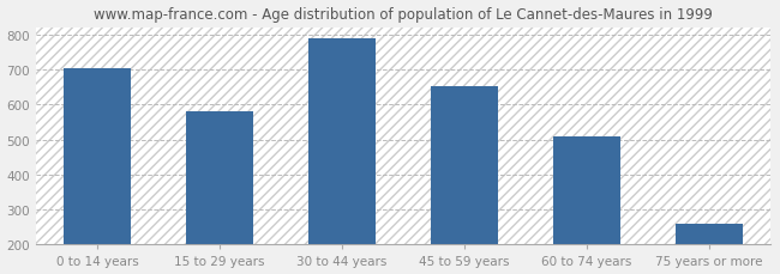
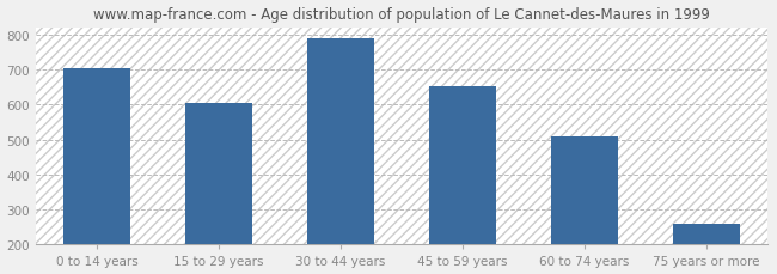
15 to 29 years: 580 -> 605
